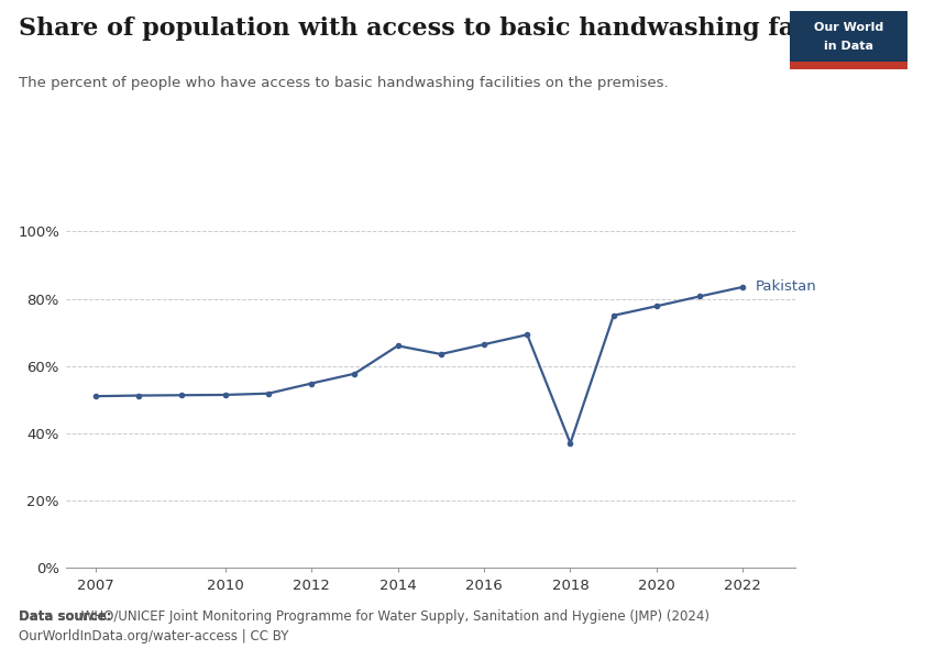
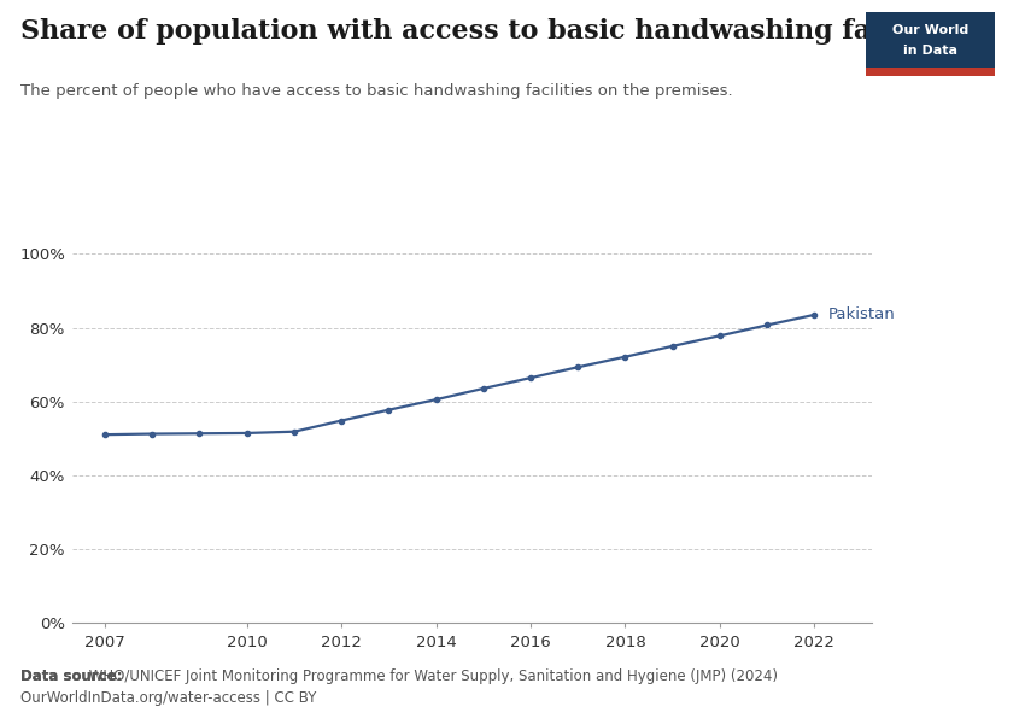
2014: 66.0% -> 60.5%
2018: 37.0% -> 72.1%
